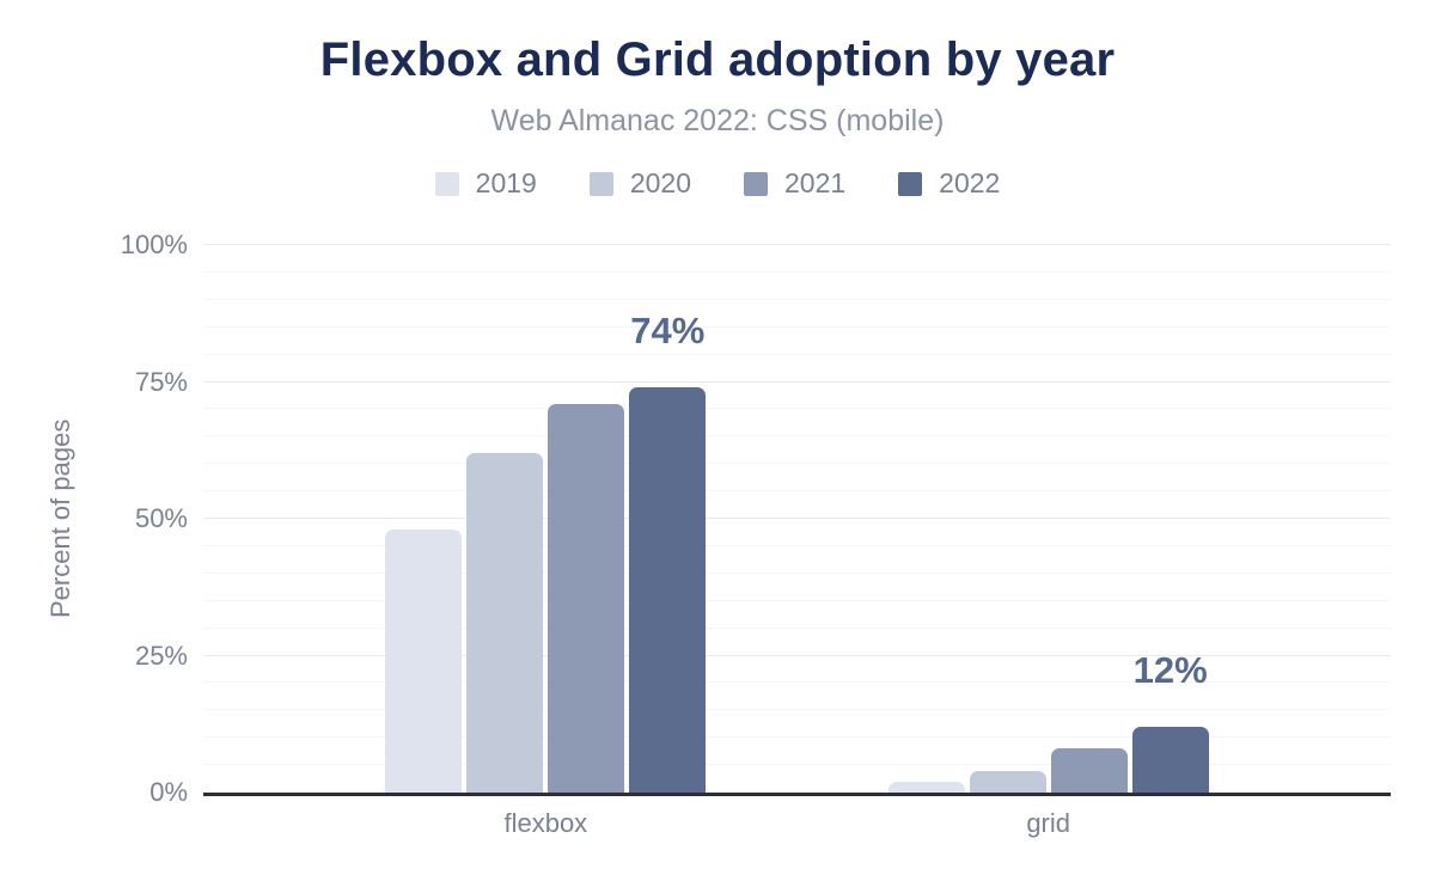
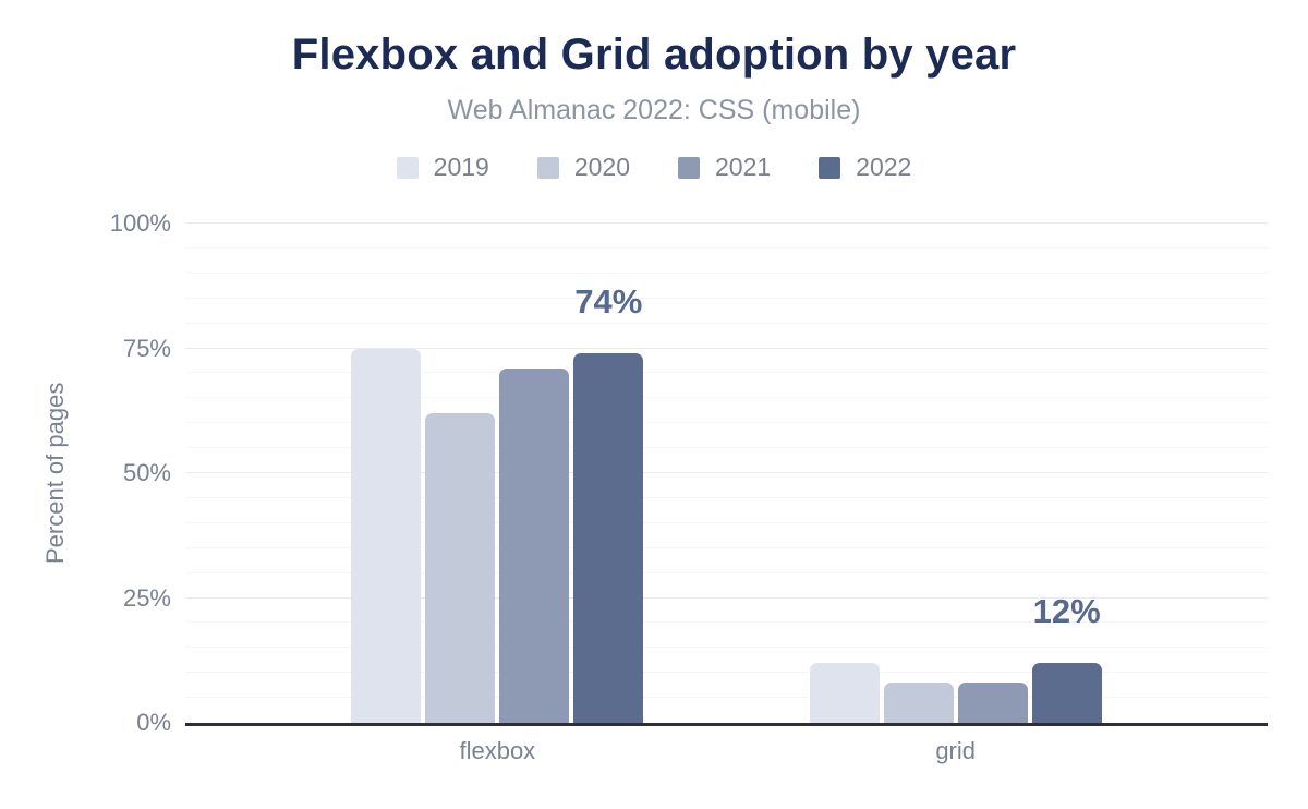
2019/flexbox: 48% -> 75%
2019/grid: 2% -> 12%
2020/grid: 4% -> 8%
